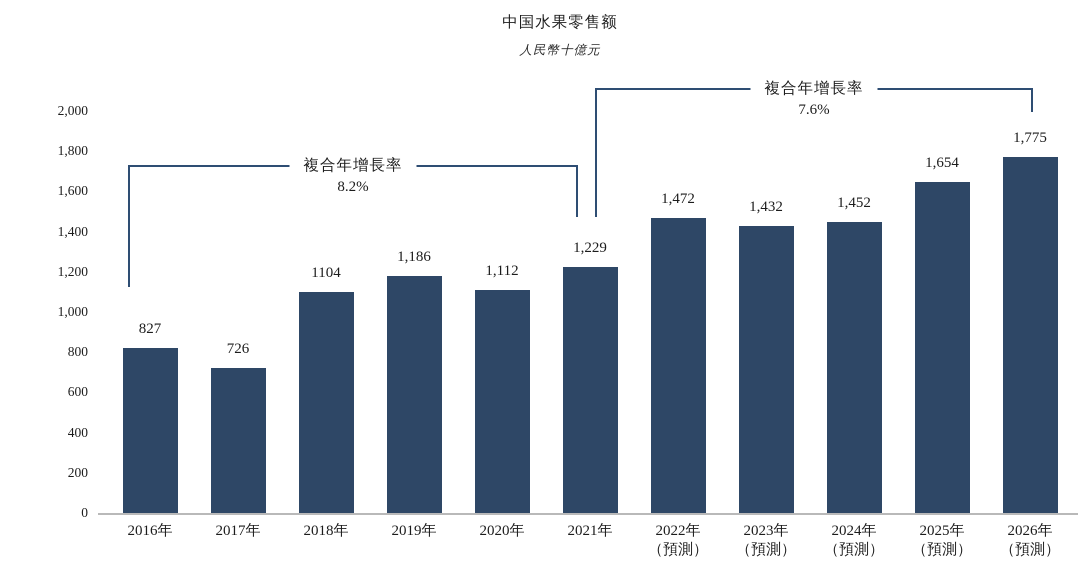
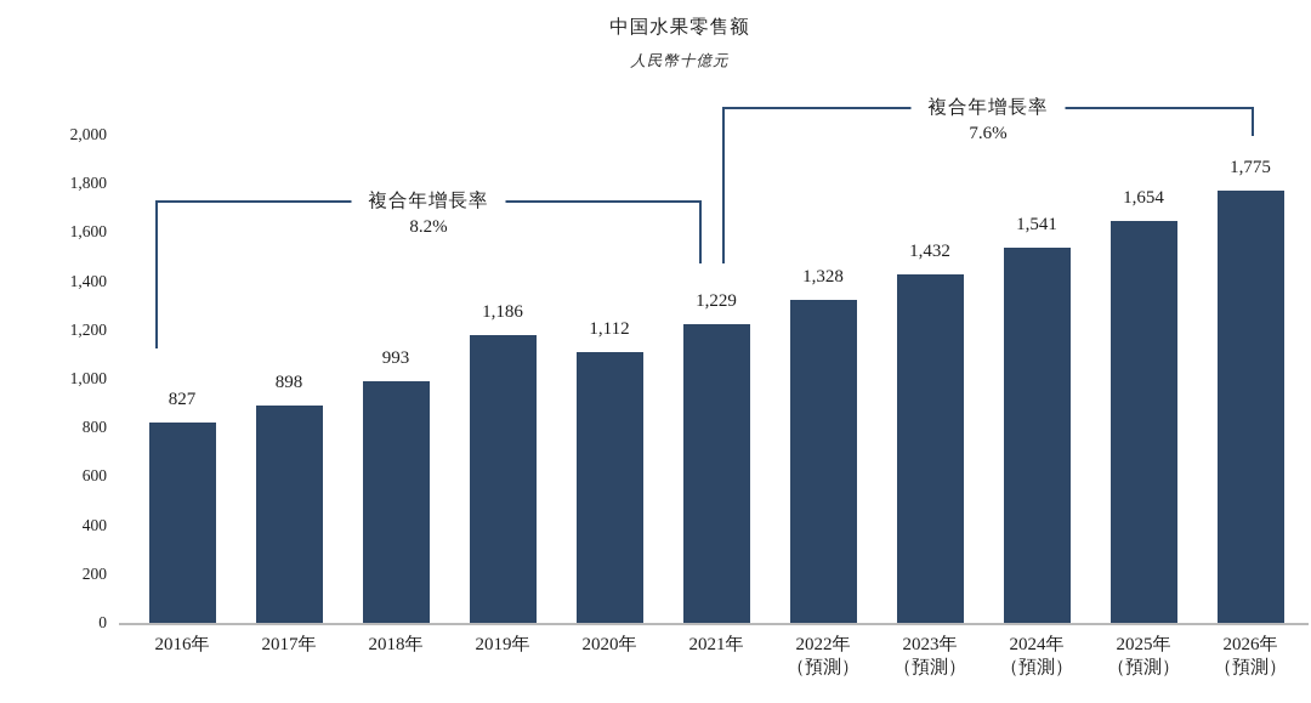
2017年: 726 -> 898
2018年: 1104 -> 993
2022年: 1,472 -> 1,328
2024年: 1,452 -> 1,541
